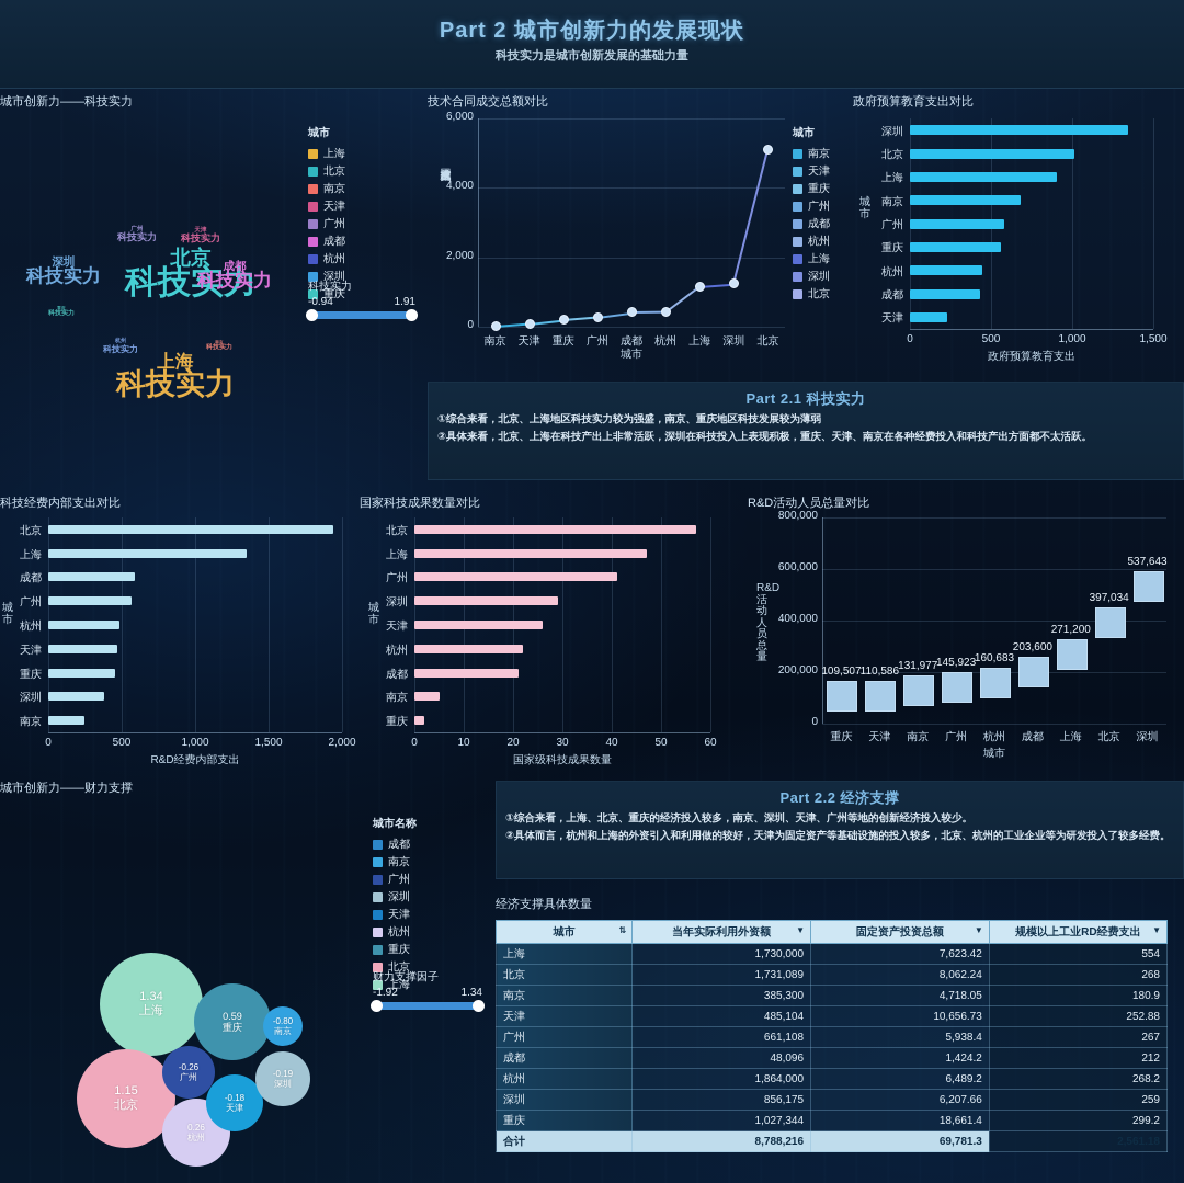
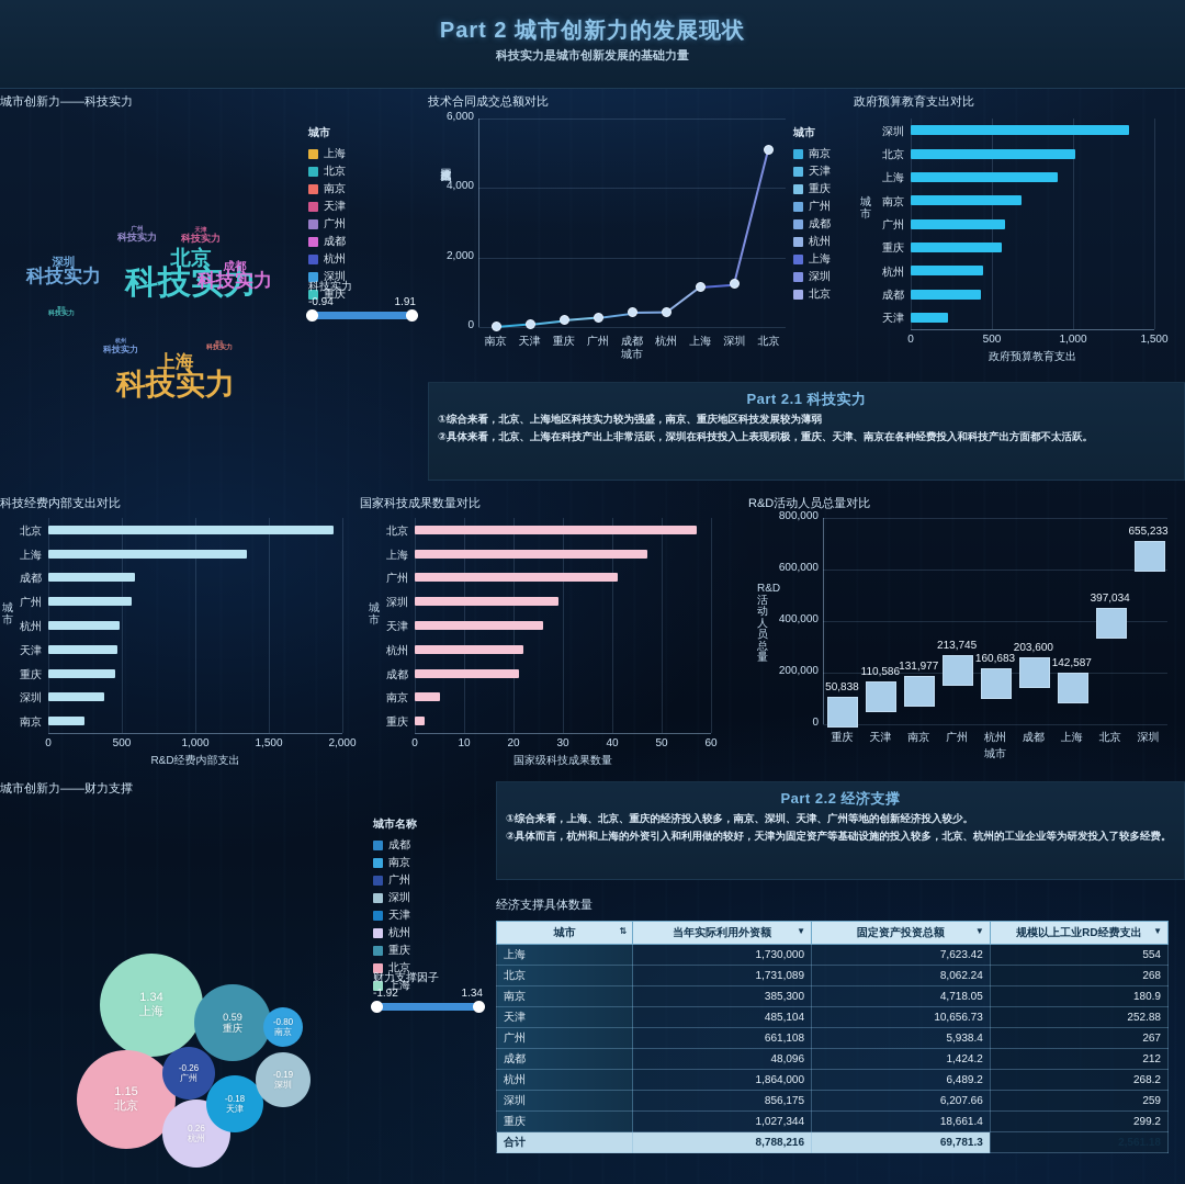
R&D活动人员总量对比/重庆: 109,507 -> 50,838
R&D活动人员总量对比/广州: 145,923 -> 213,745
R&D活动人员总量对比/上海: 271,200 -> 142,587
R&D活动人员总量对比/深圳: 537,643 -> 655,233
